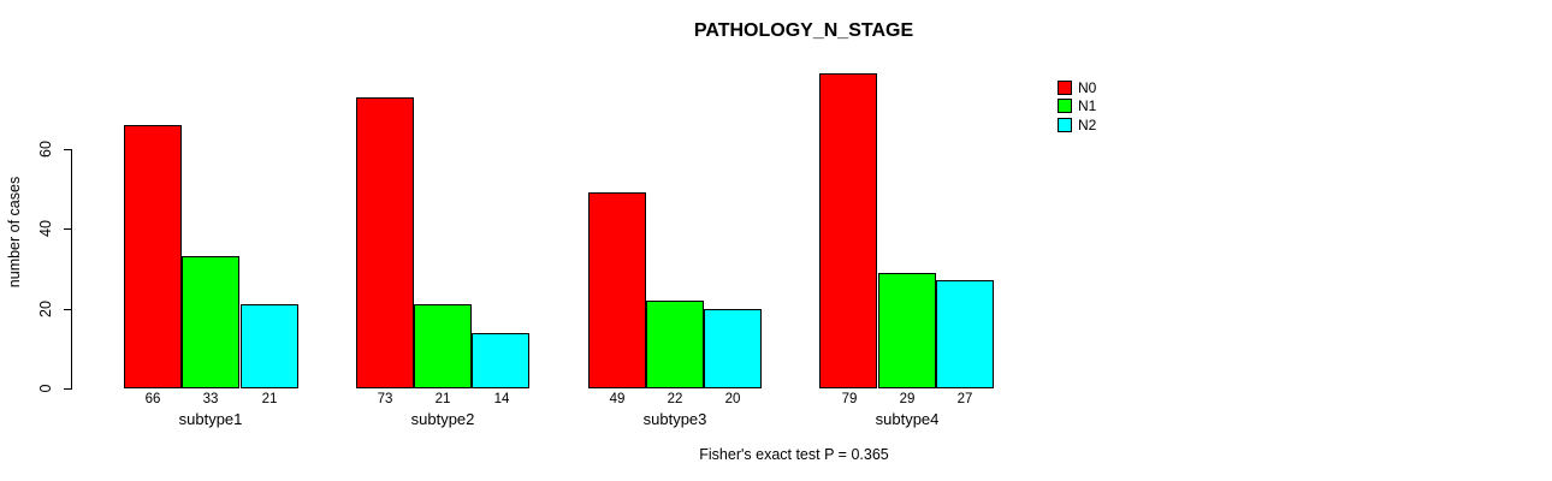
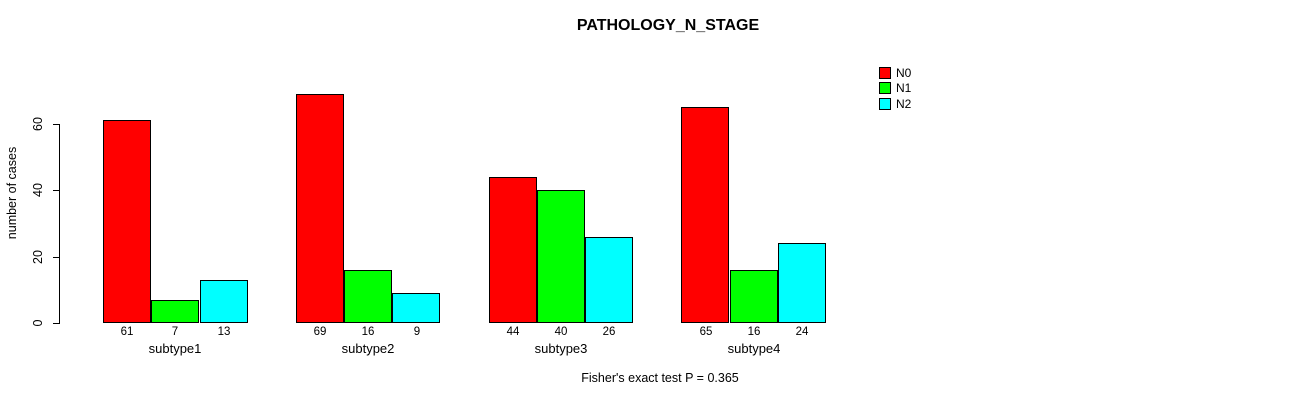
N0/subtype1: 66 -> 61
N1/subtype1: 33 -> 7
N2/subtype1: 21 -> 13
N0/subtype2: 73 -> 69
N1/subtype2: 21 -> 16
N2/subtype2: 14 -> 9
N0/subtype3: 49 -> 44
N1/subtype3: 22 -> 40
N2/subtype3: 20 -> 26
N0/subtype4: 79 -> 65
N1/subtype4: 29 -> 16
N2/subtype4: 27 -> 24
